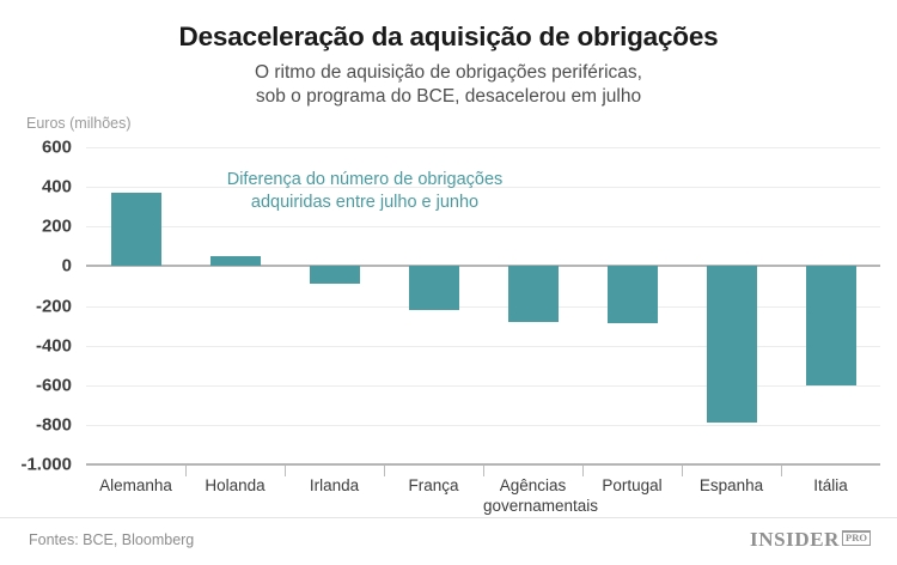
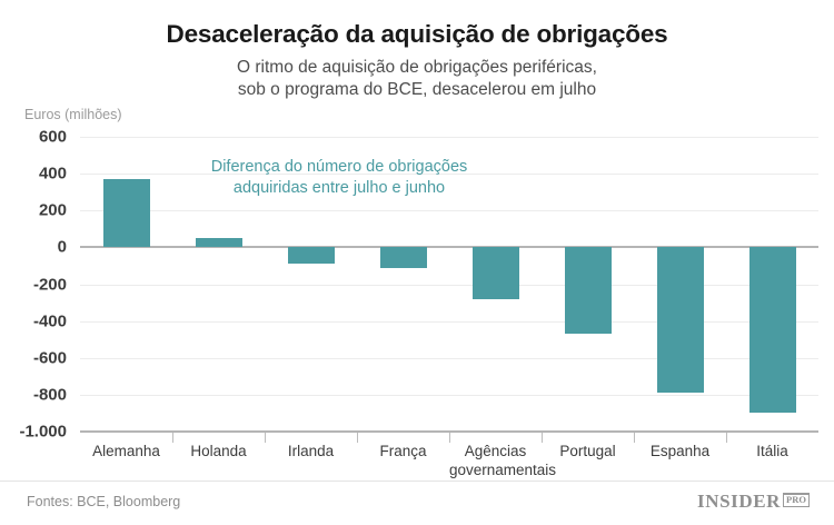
França: -220 -> -110
Portugal: -290 -> -470
Itália: -600 -> -900
